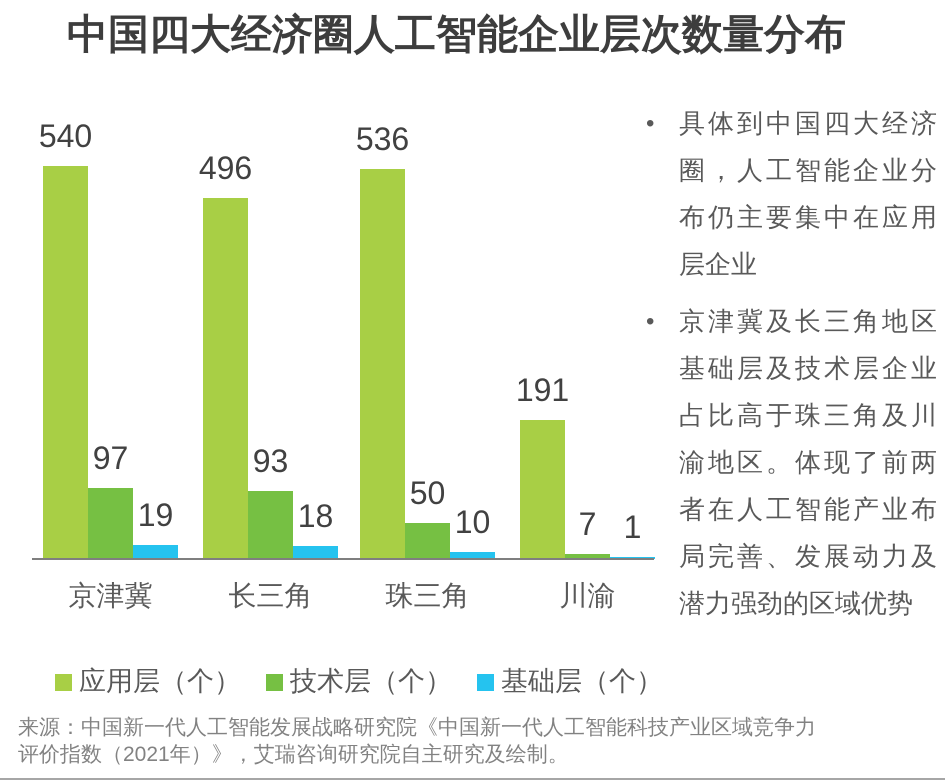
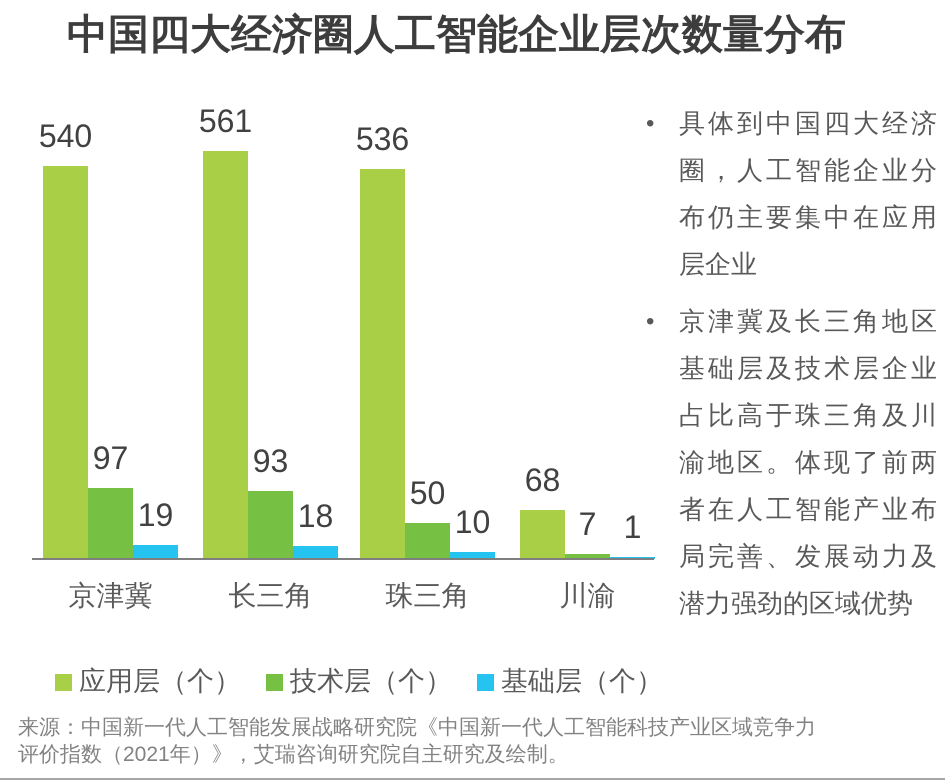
应用层（个）/长三角: 496 -> 561
应用层（个）/川渝: 191 -> 68
